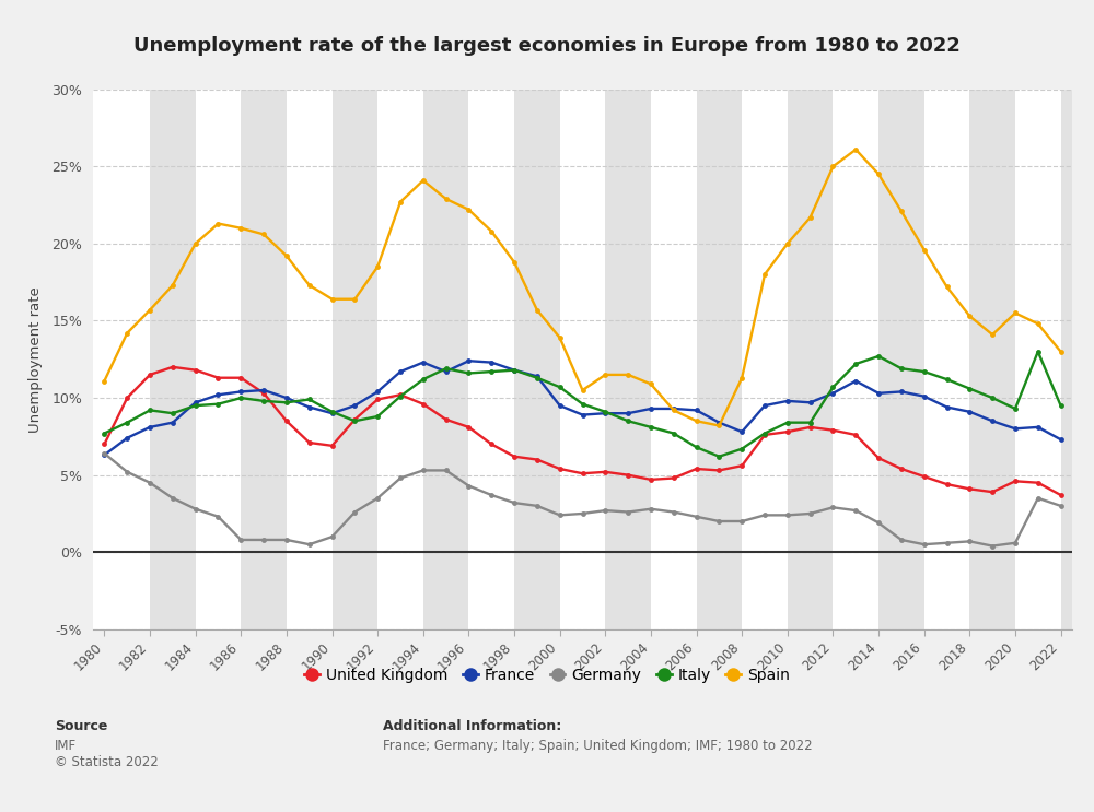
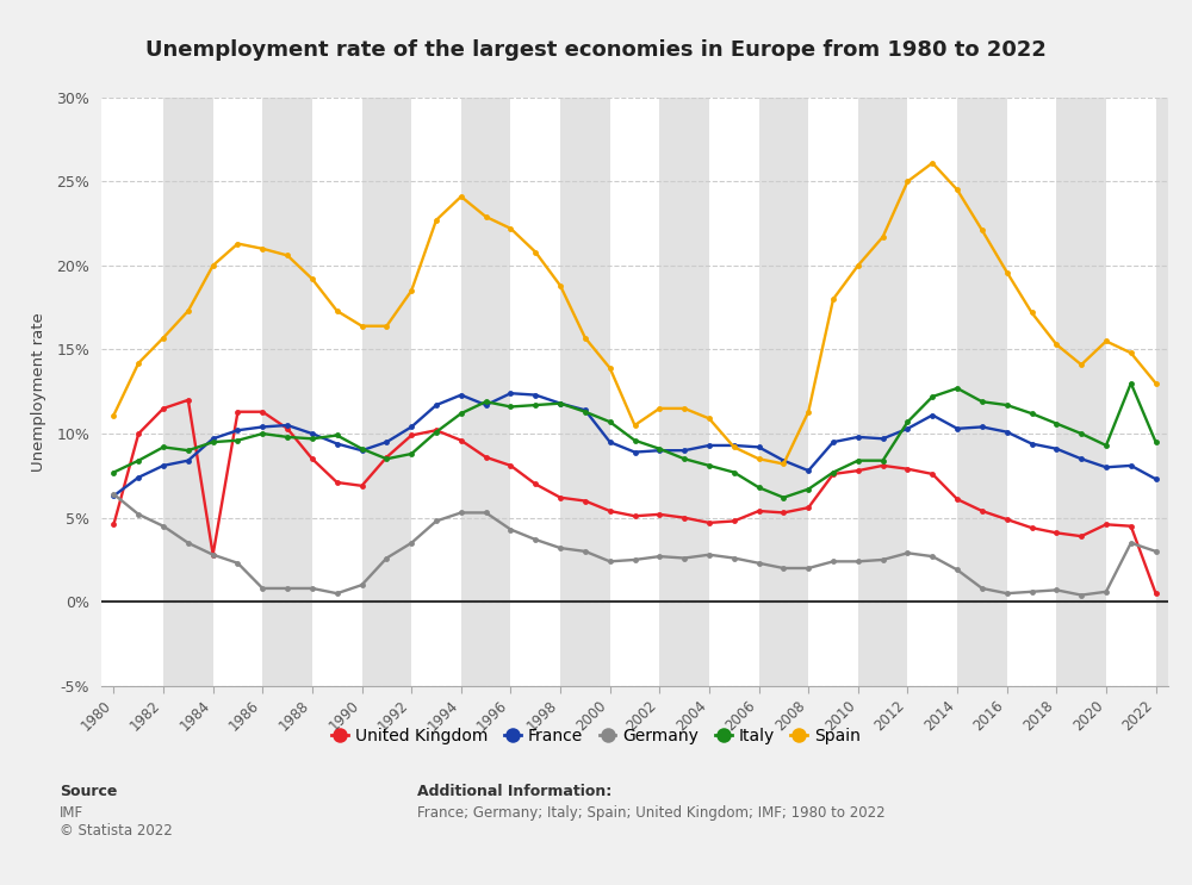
United Kingdom/1980: 7.0% -> 4.6%
United Kingdom/1984: 11.8% -> 2.8%
United Kingdom/2022: 3.7% -> 0.5%
